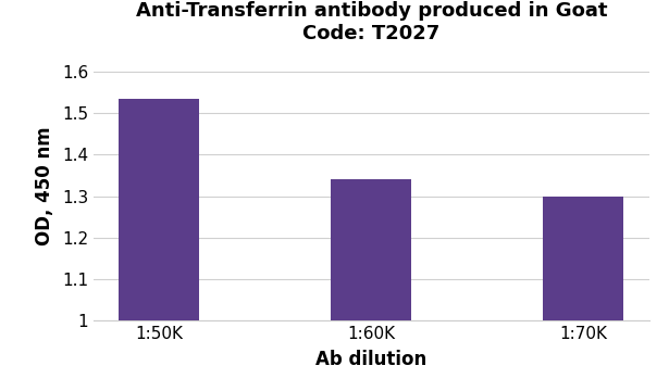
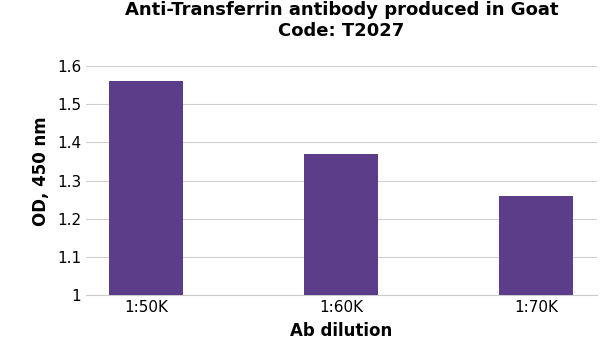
1:50K: 1.535 -> 1.560
1:60K: 1.340 -> 1.370
1:70K: 1.300 -> 1.260
